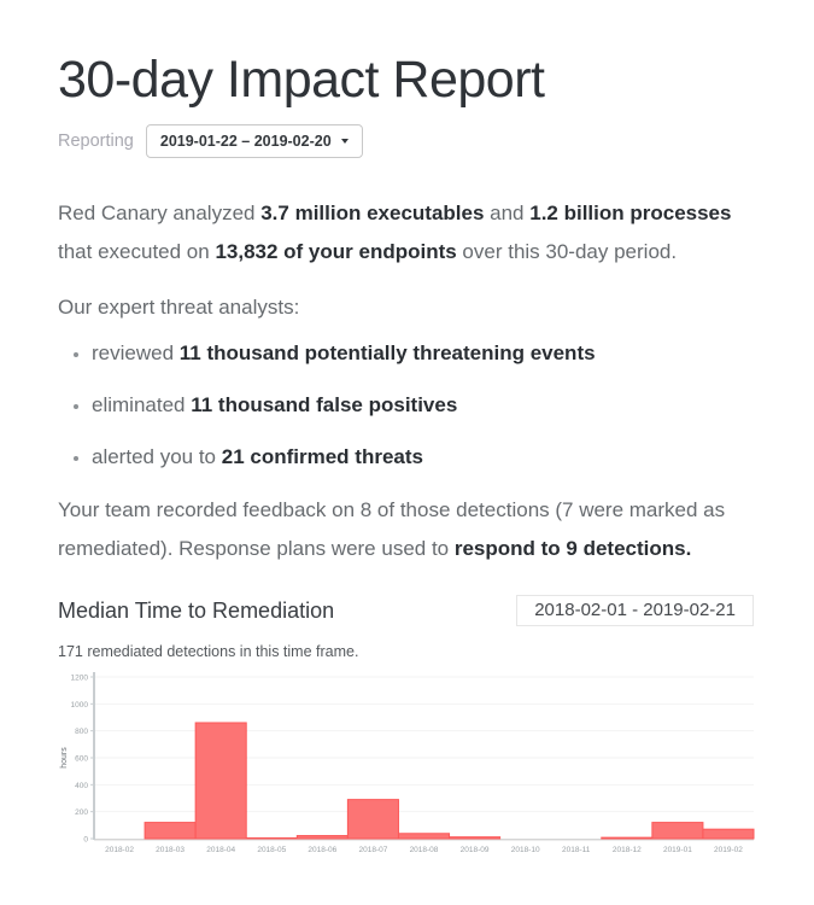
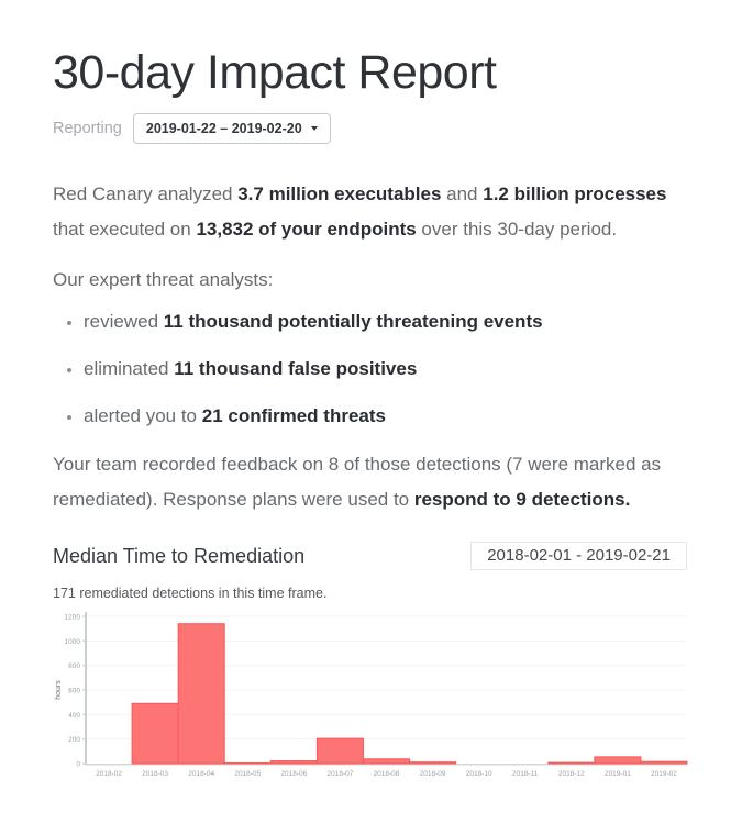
2018-03: 120 -> 490
2018-04: 860 -> 1140
2018-07: 290 -> 200
2019-01: 120 -> 60
2019-02: 70 -> 20
